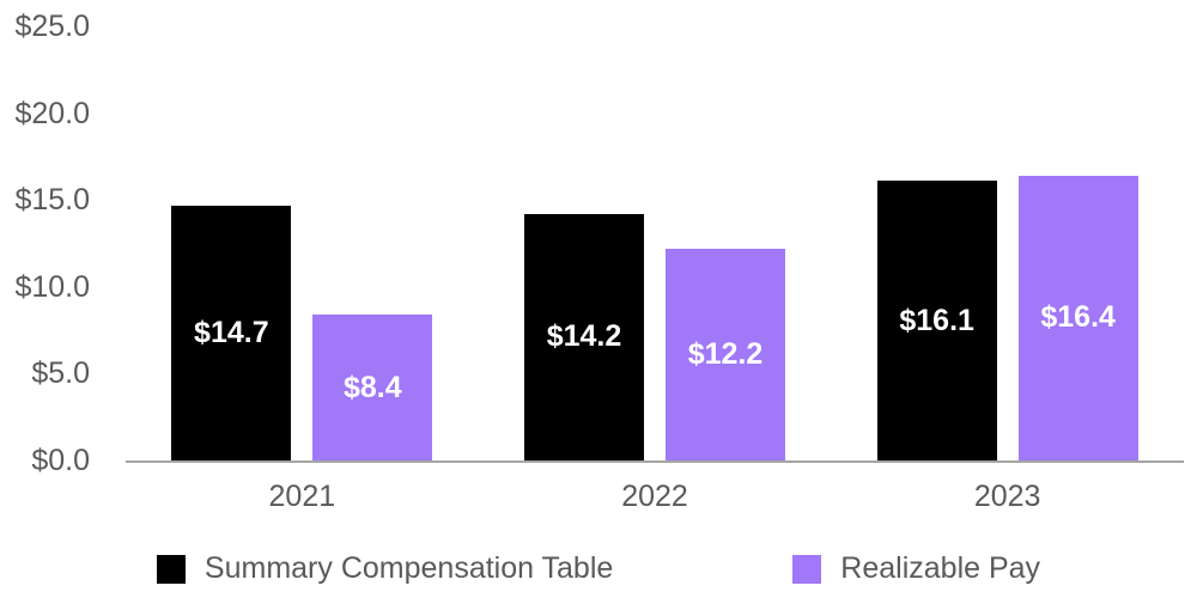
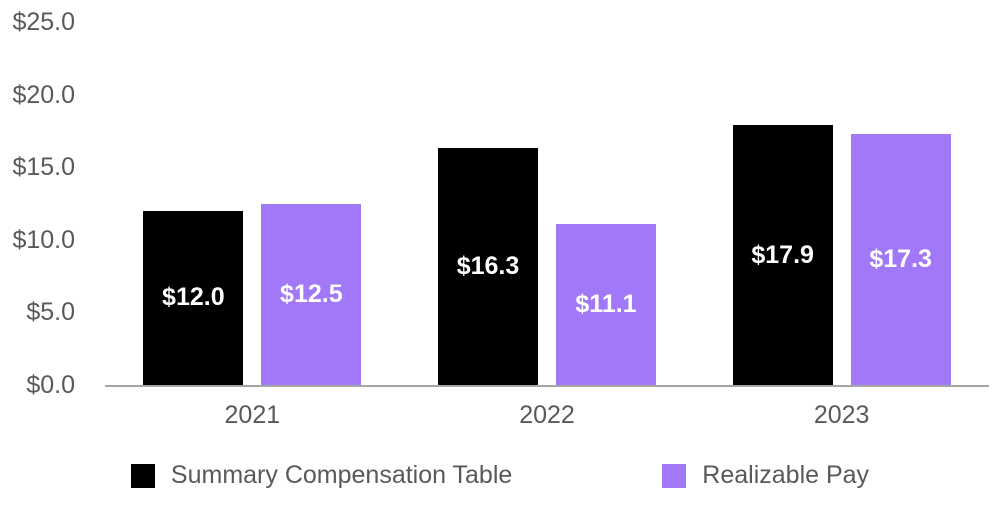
Summary Compensation Table/2021: $14.7 -> $12.0
Realizable Pay/2021: $8.4 -> $12.5
Summary Compensation Table/2022: $14.2 -> $16.3
Realizable Pay/2022: $12.2 -> $11.1
Summary Compensation Table/2023: $16.1 -> $17.9
Realizable Pay/2023: $16.4 -> $17.3
